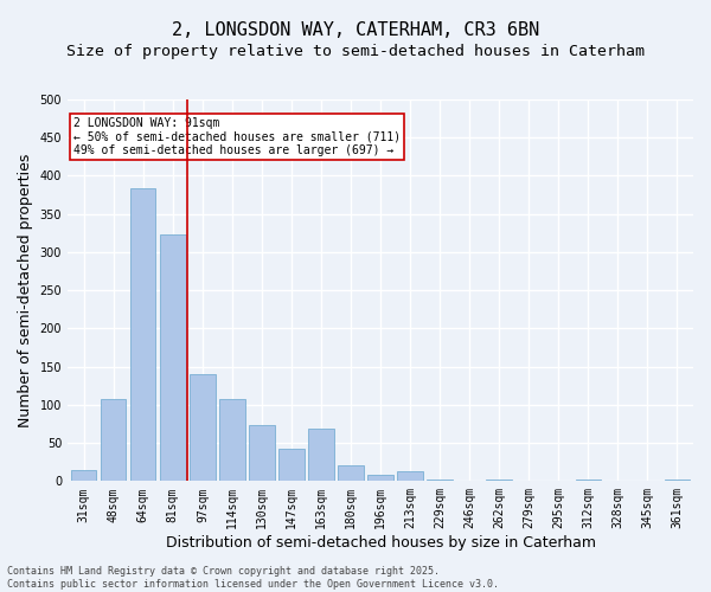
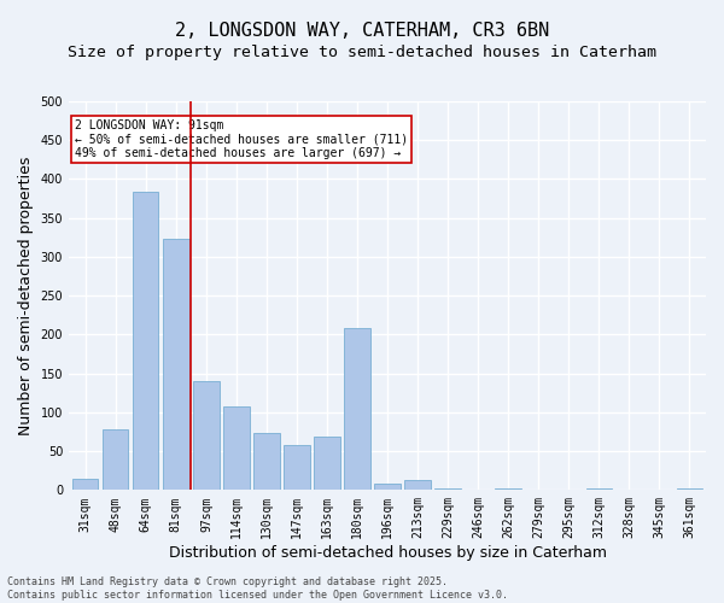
48sqm: 107 -> 78
147sqm: 42 -> 58
180sqm: 20 -> 208
